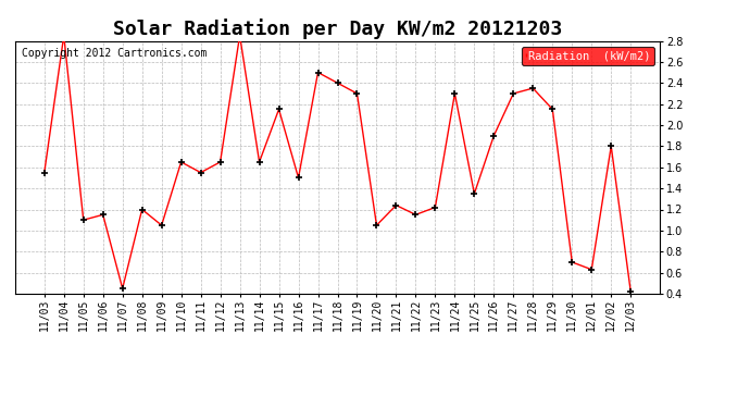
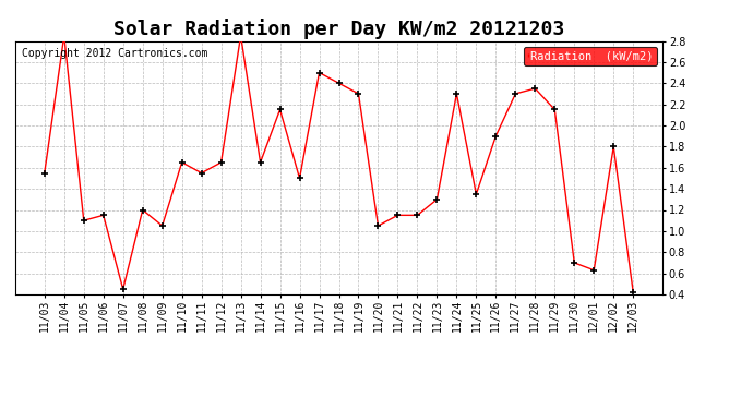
11/21: 1.24 -> 1.15
11/23: 1.22 -> 1.30
